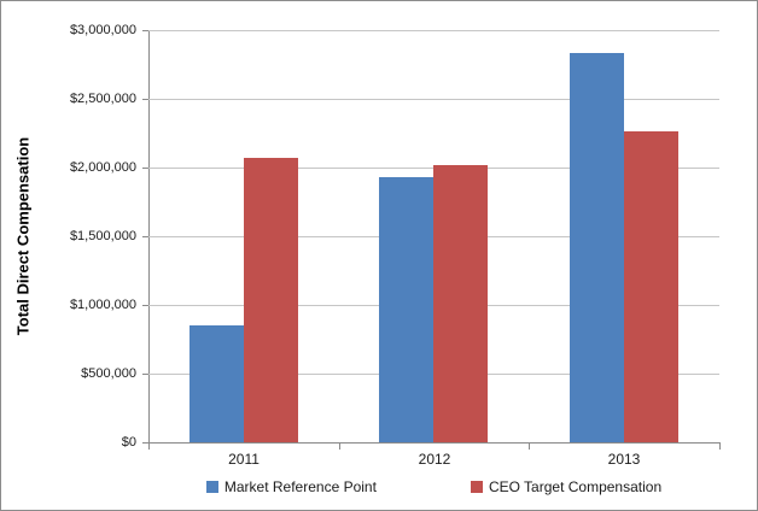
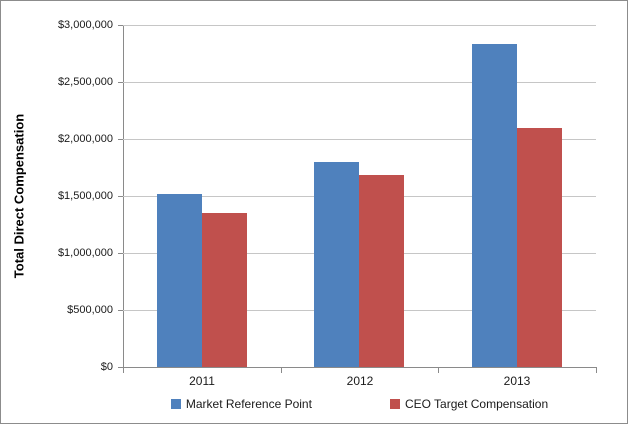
Market Reference Point/2011: $850000 -> $1520000
CEO Target Compensation/2011: $2070000 -> $1350000
Market Reference Point/2012: $1930000 -> $1800000
CEO Target Compensation/2012: $2020000 -> $1680000
CEO Target Compensation/2013: $2260000 -> $2100000
